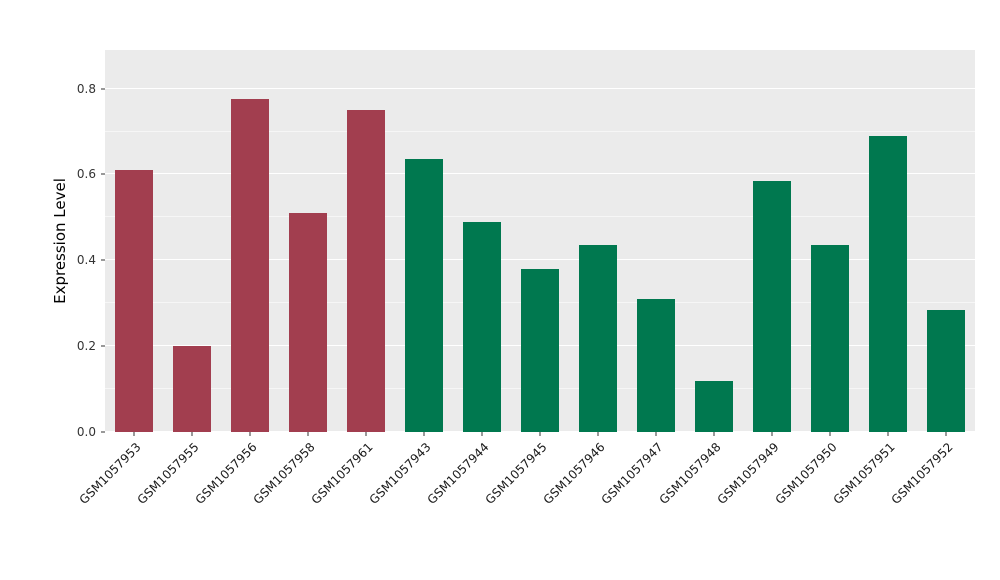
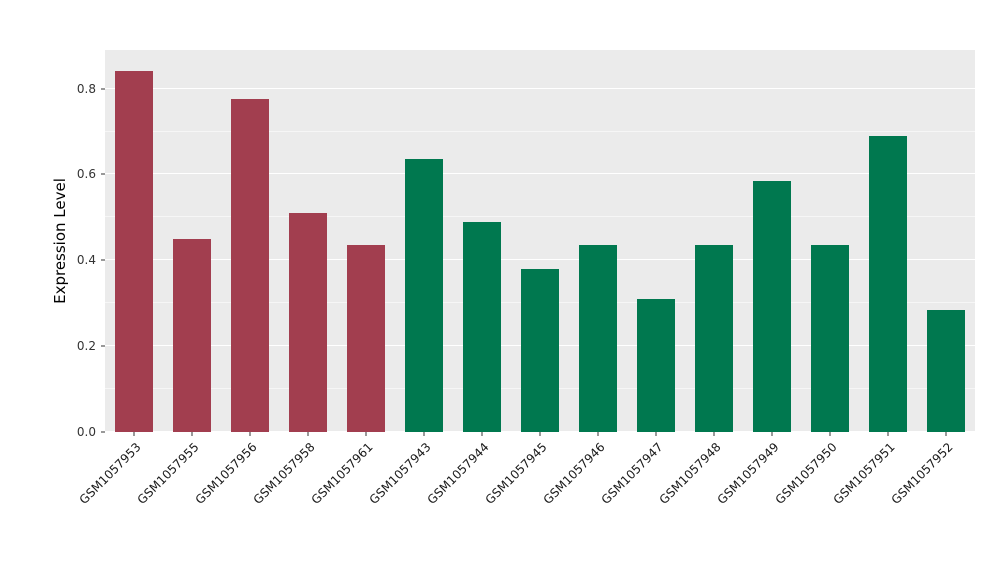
GSM1057953: 0.61 -> 0.84
GSM1057955: 0.20 -> 0.45
GSM1057961: 0.75 -> 0.43
GSM1057948: 0.12 -> 0.43
